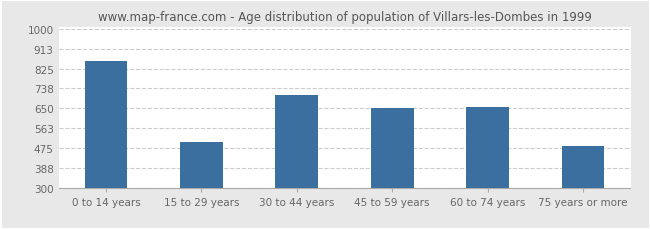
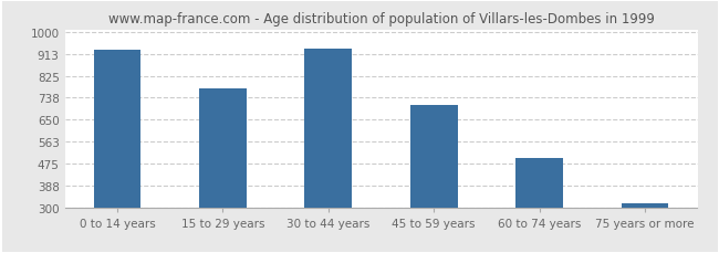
0 to 14 years: 860 -> 930
15 to 29 years: 500 -> 775
30 to 44 years: 710 -> 935
45 to 59 years: 650 -> 710
60 to 74 years: 655 -> 498
75 years or more: 485 -> 318
